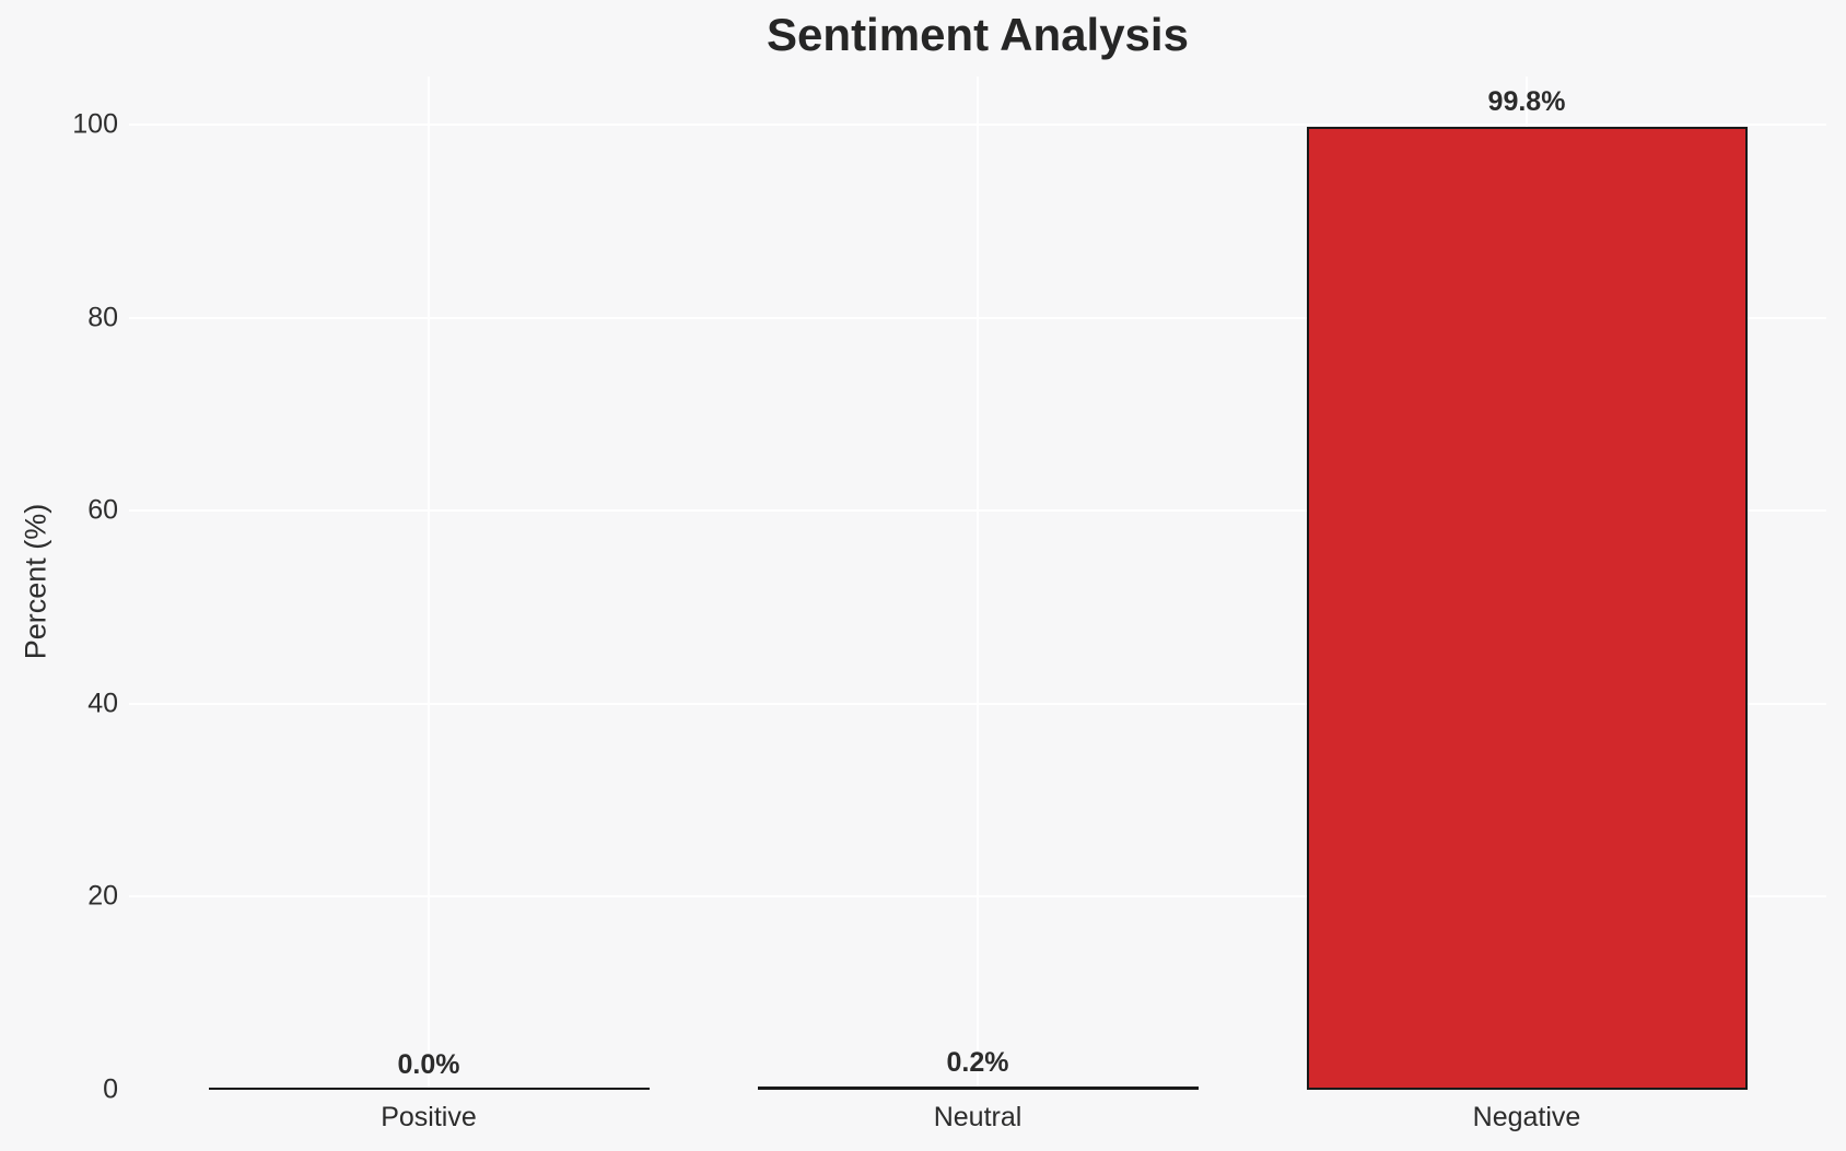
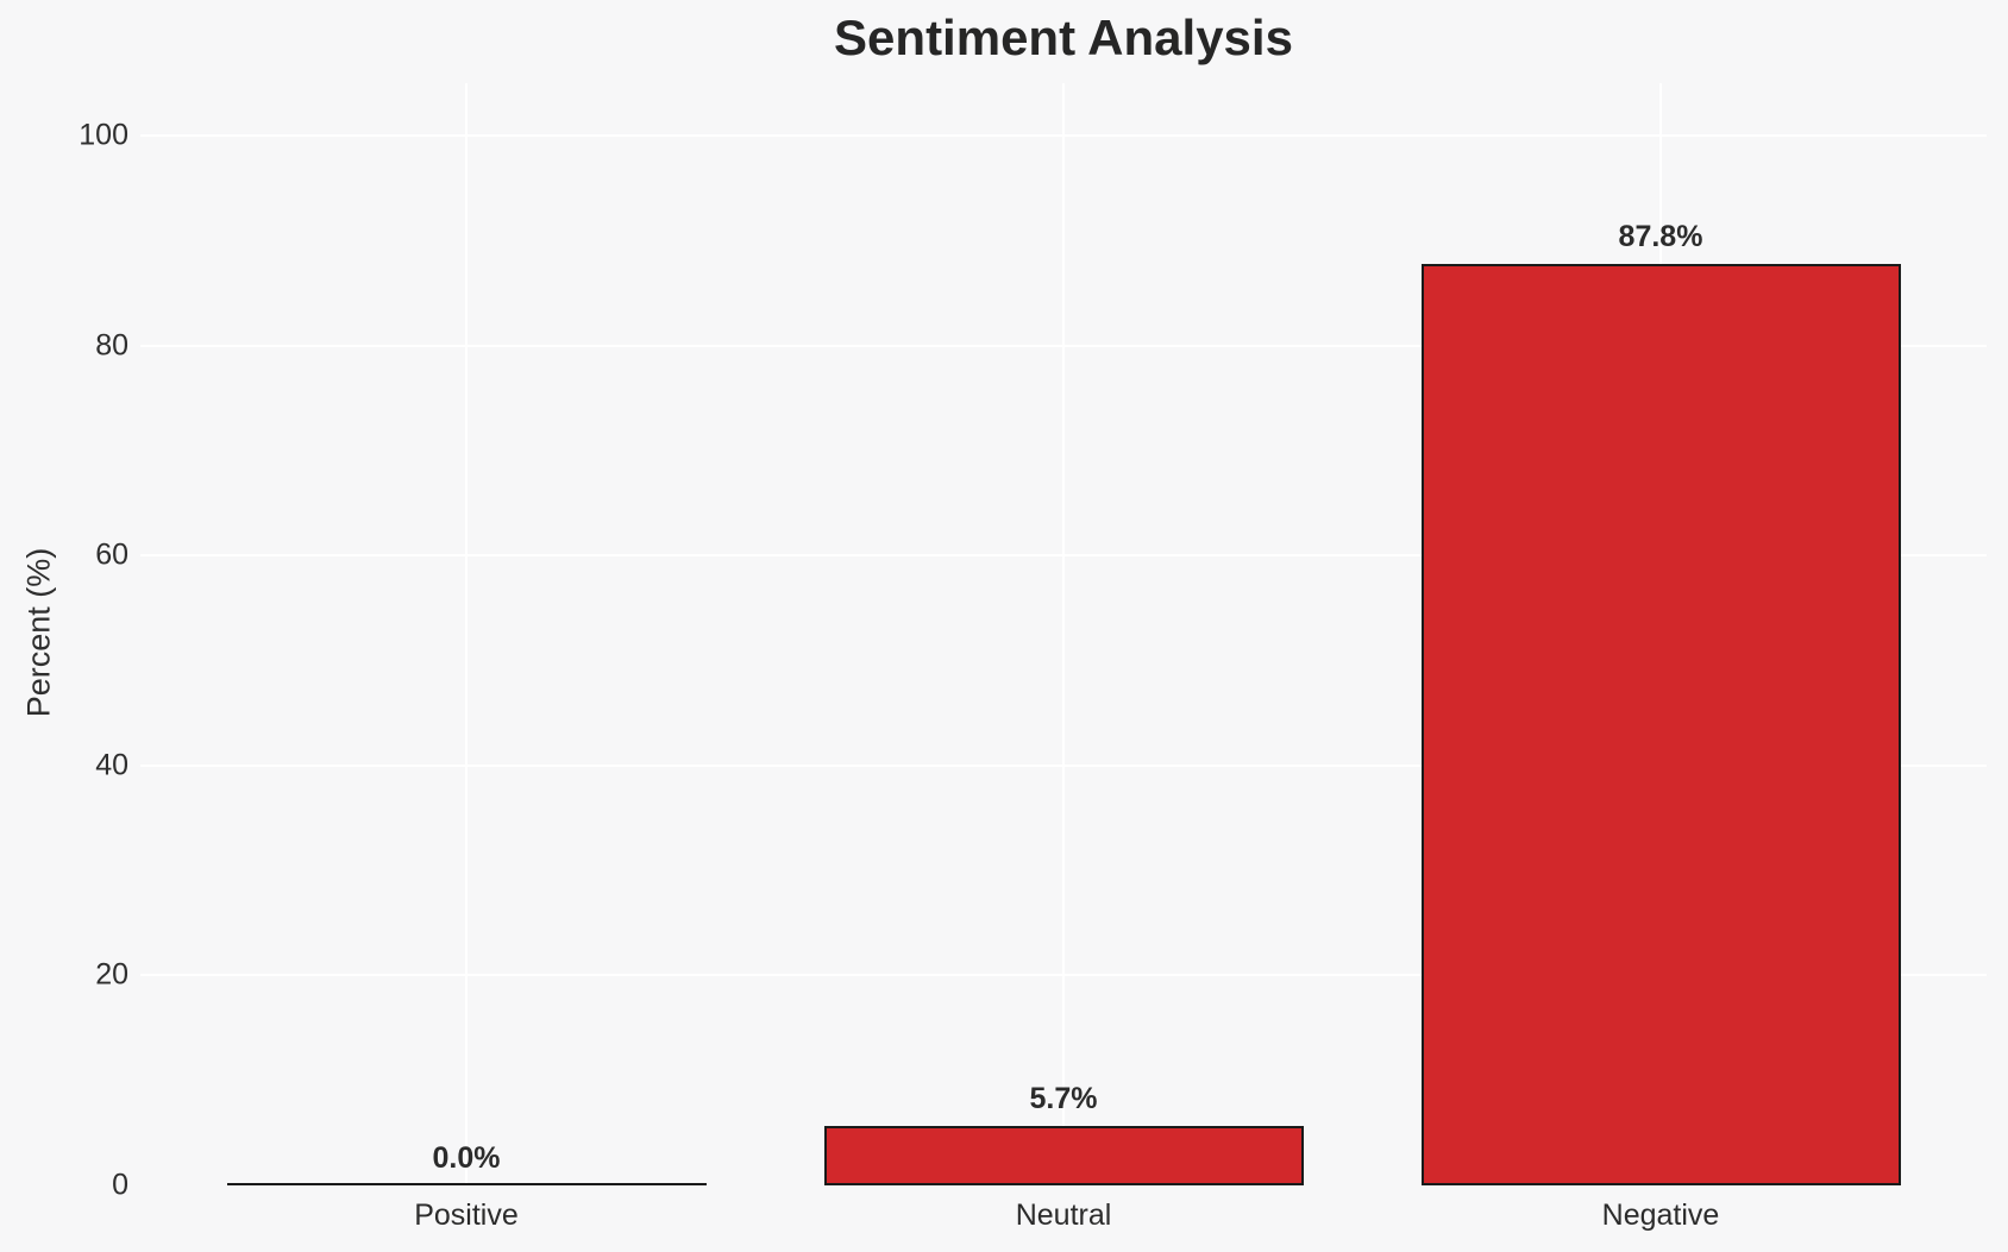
Neutral: 0.2% -> 5.7%
Negative: 99.8% -> 87.8%
